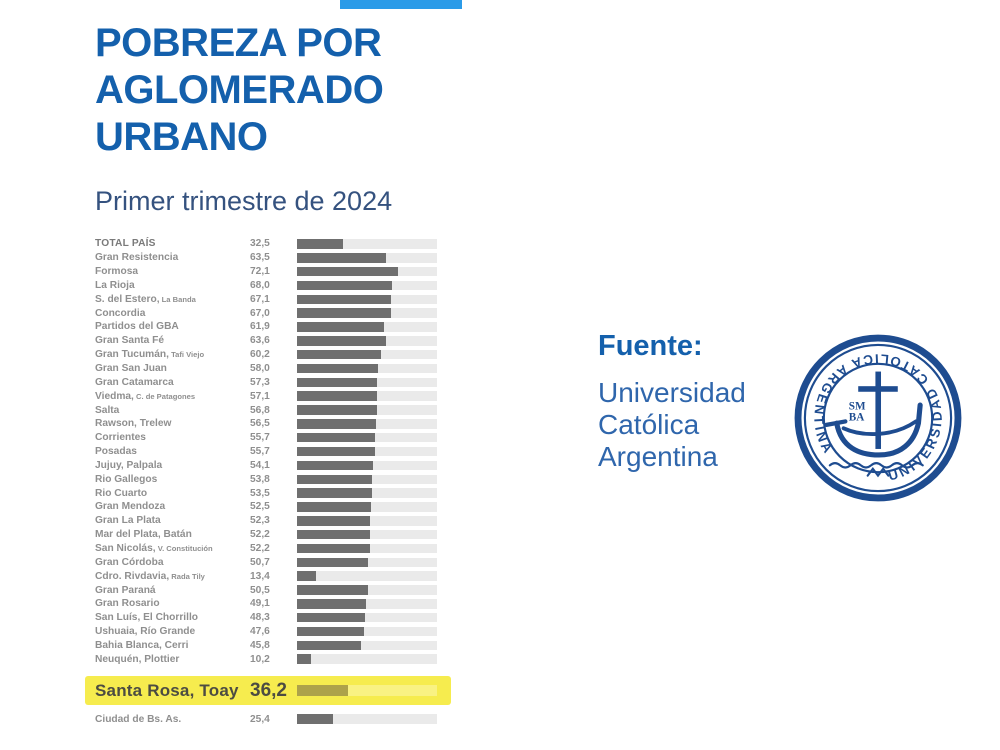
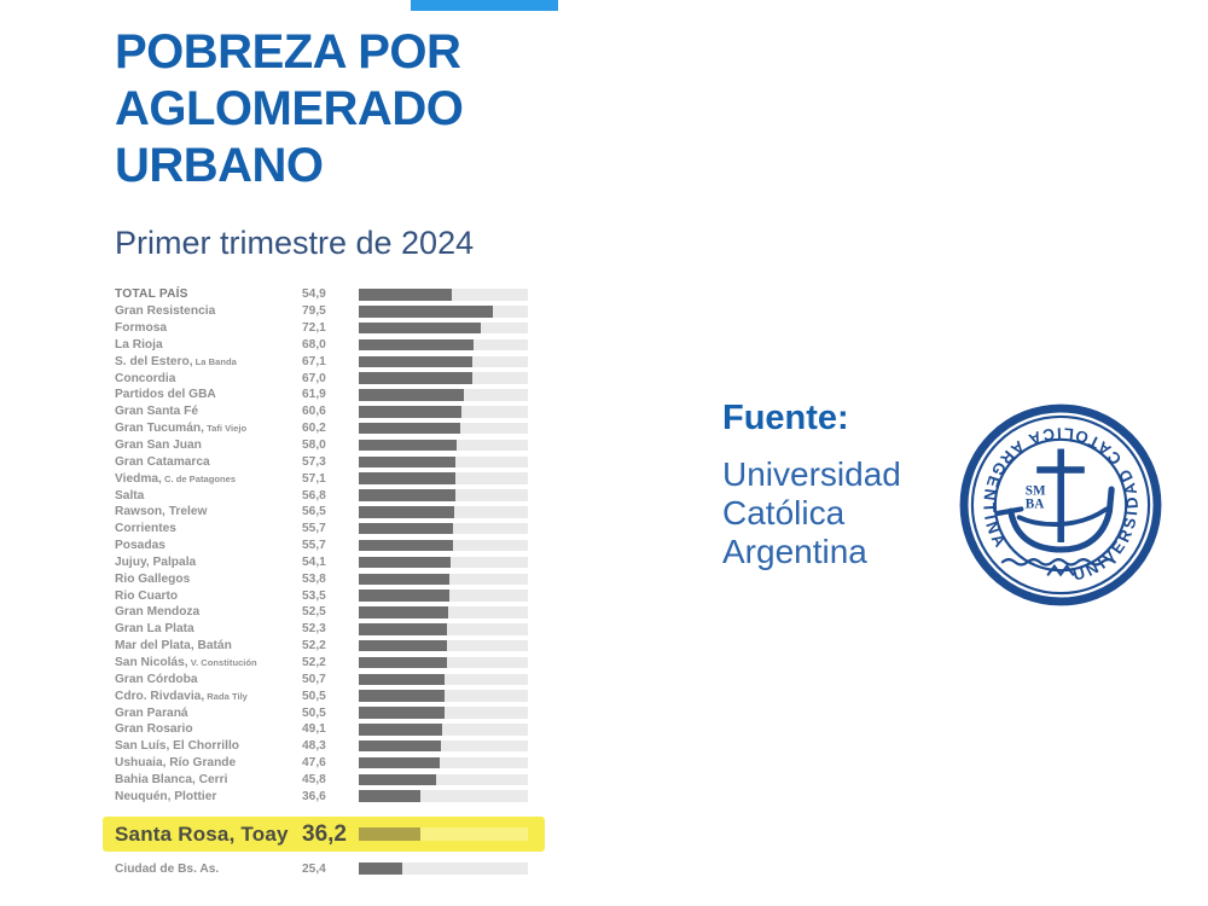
TOTAL PAÍS: 32,5 -> 54,9
Gran Resistencia: 63,5 -> 79,5
Gran Santa Fé: 63,6 -> 60,6
Cdro. Rivdavia,: 13,4 -> 50,5
Neuquén, Plottier: 10,2 -> 36,6
